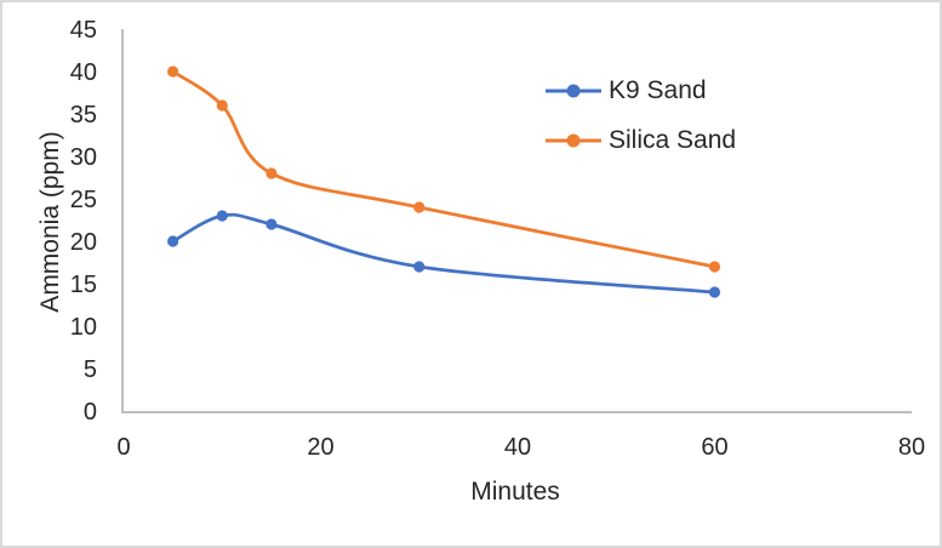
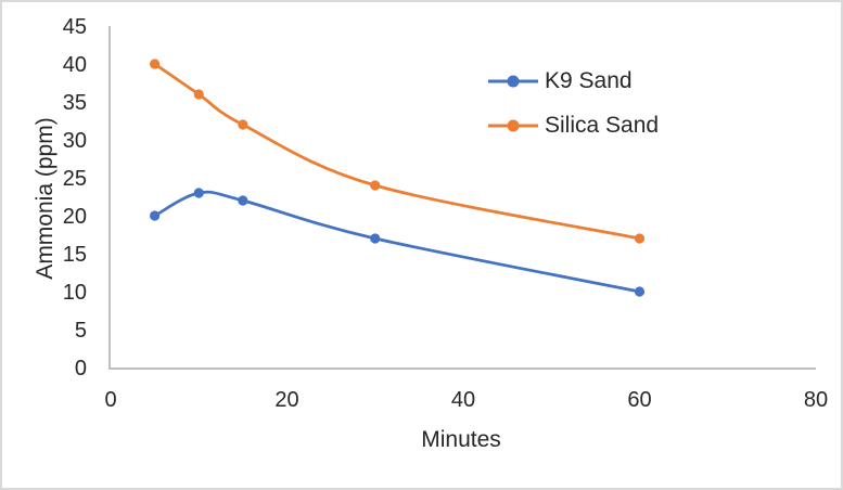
Silica Sand/15: 28 -> 32
K9 Sand/60: 14 -> 10
